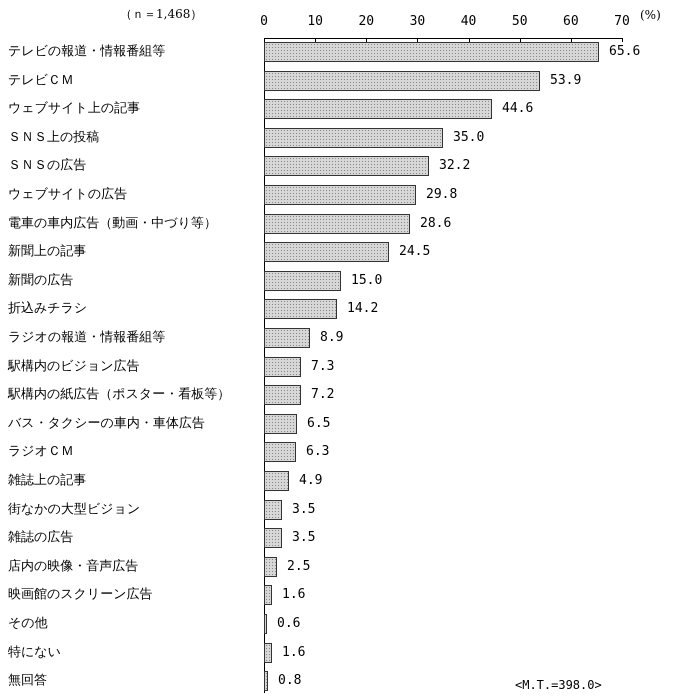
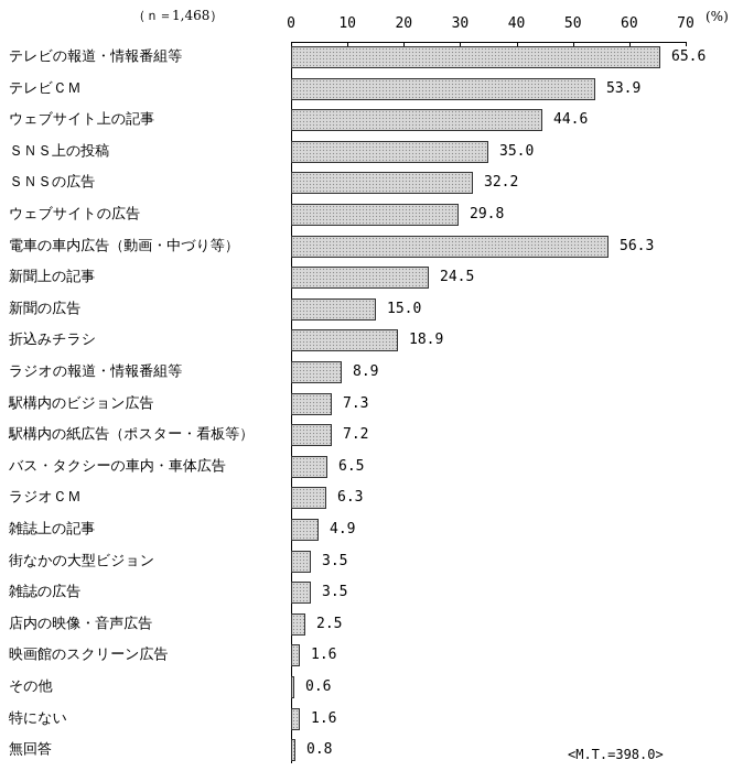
電車の車内広告（動画・中づり等）: 28.6 -> 56.3
折込みチラシ: 14.2 -> 18.9
